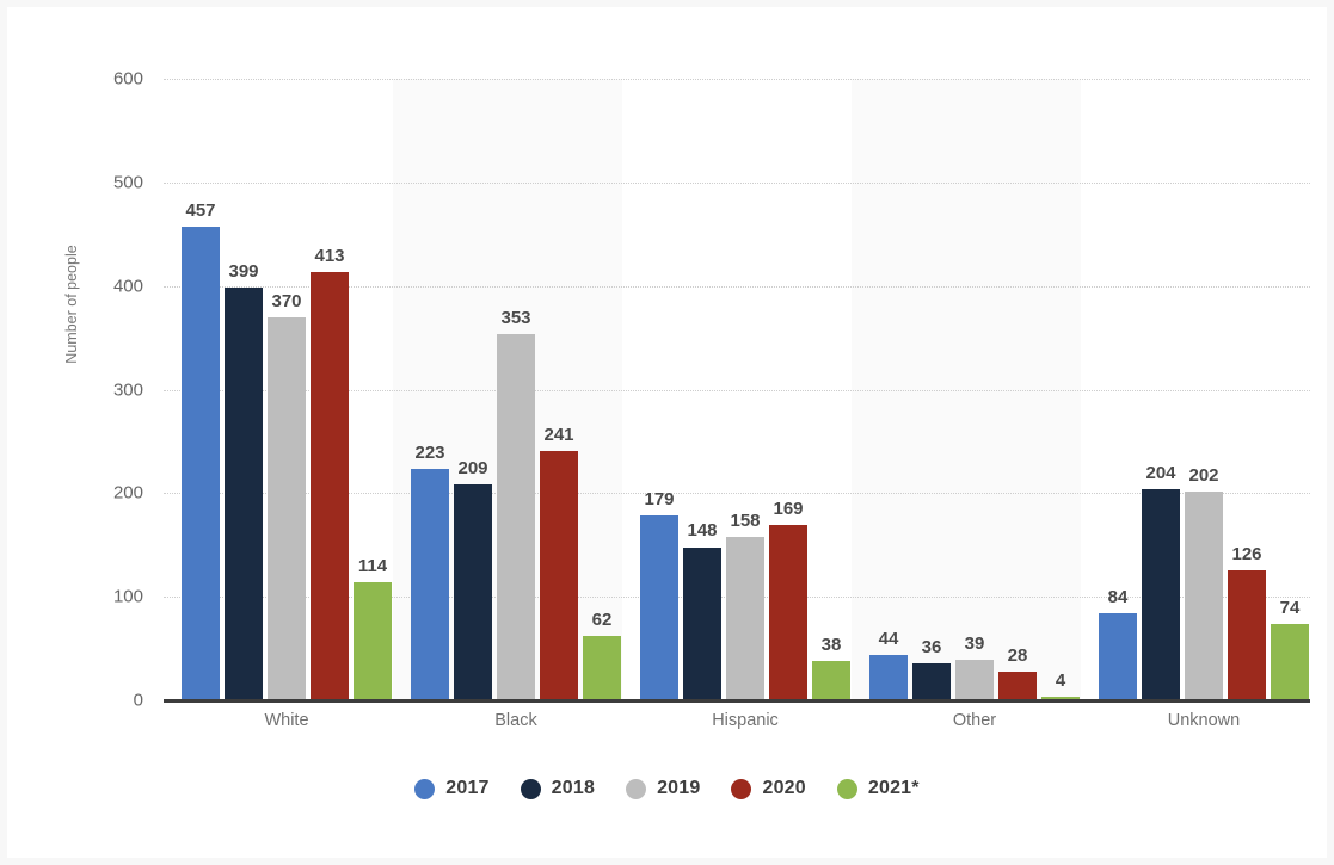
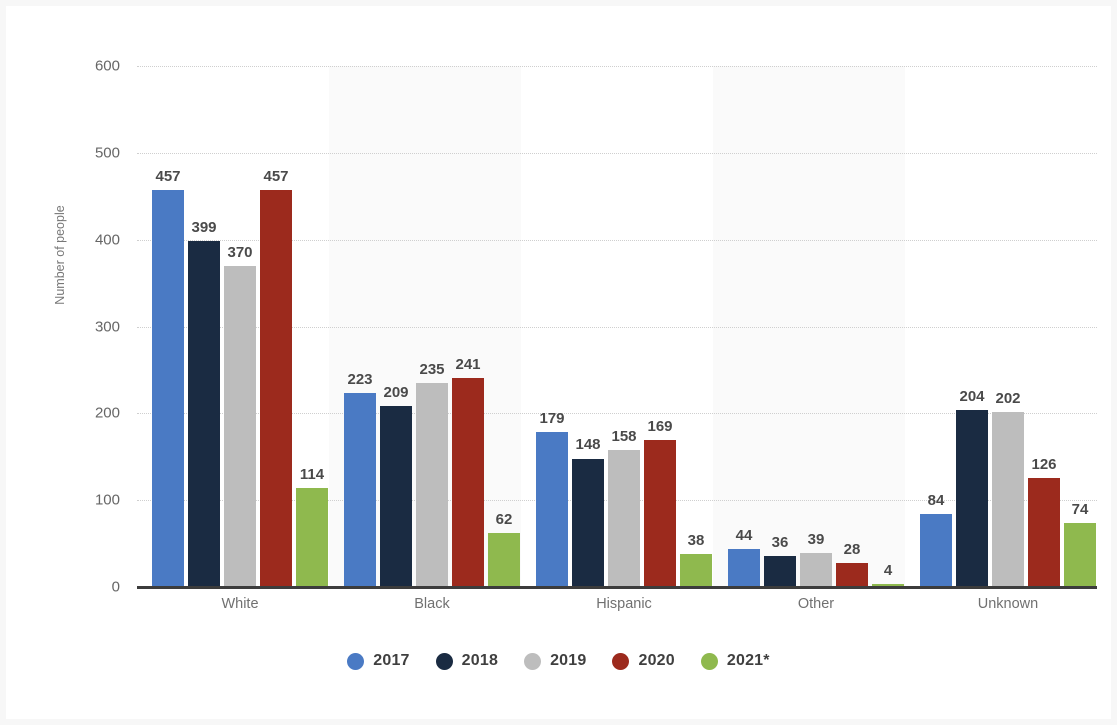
2020/White: 413 -> 457
2019/Black: 353 -> 235
